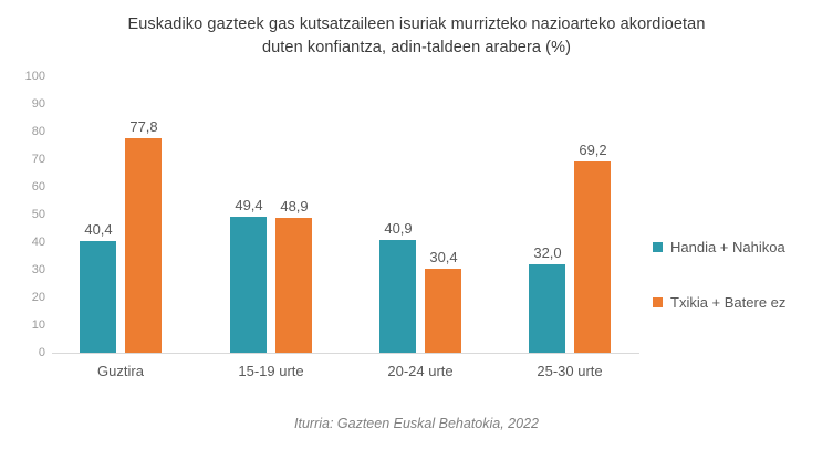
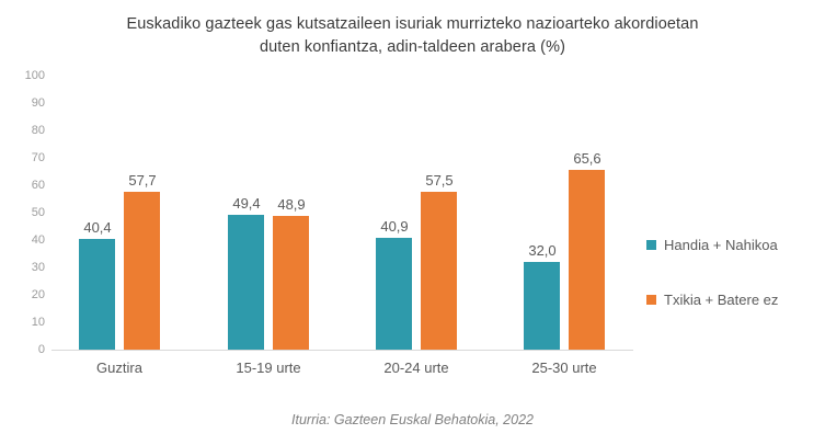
Txikia + Batere ez/Guztira: 77,8 -> 57,7
Txikia + Batere ez/20-24 urte: 30,4 -> 57,5
Txikia + Batere ez/25-30 urte: 69,2 -> 65,6
